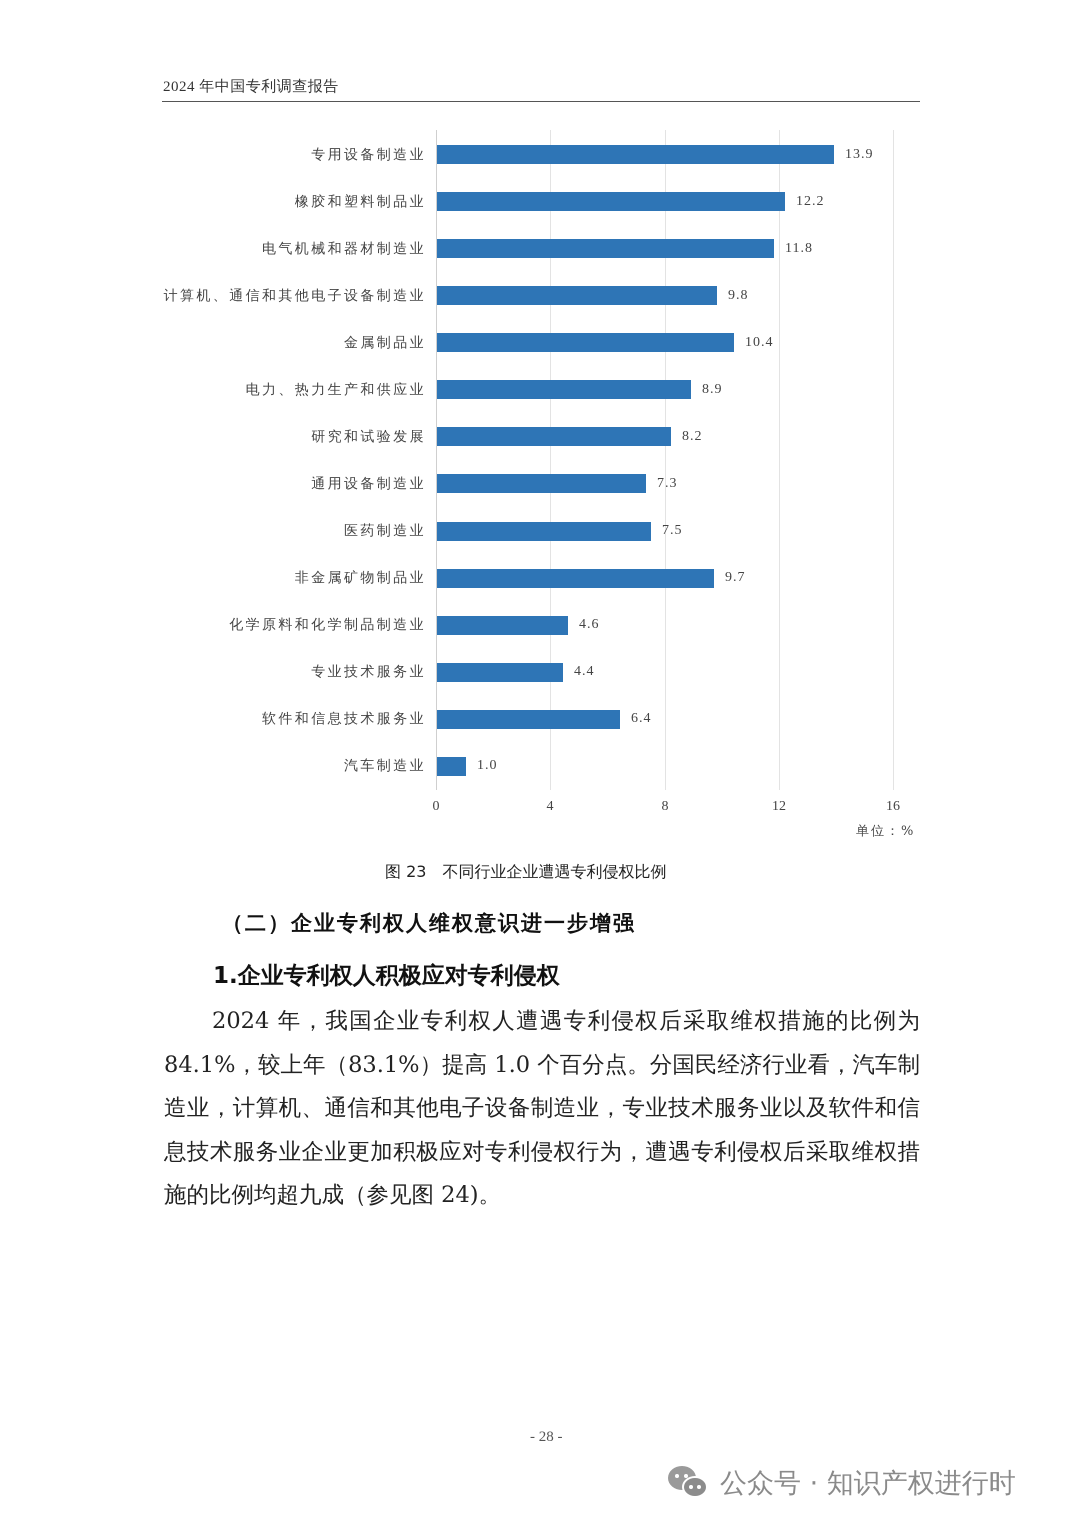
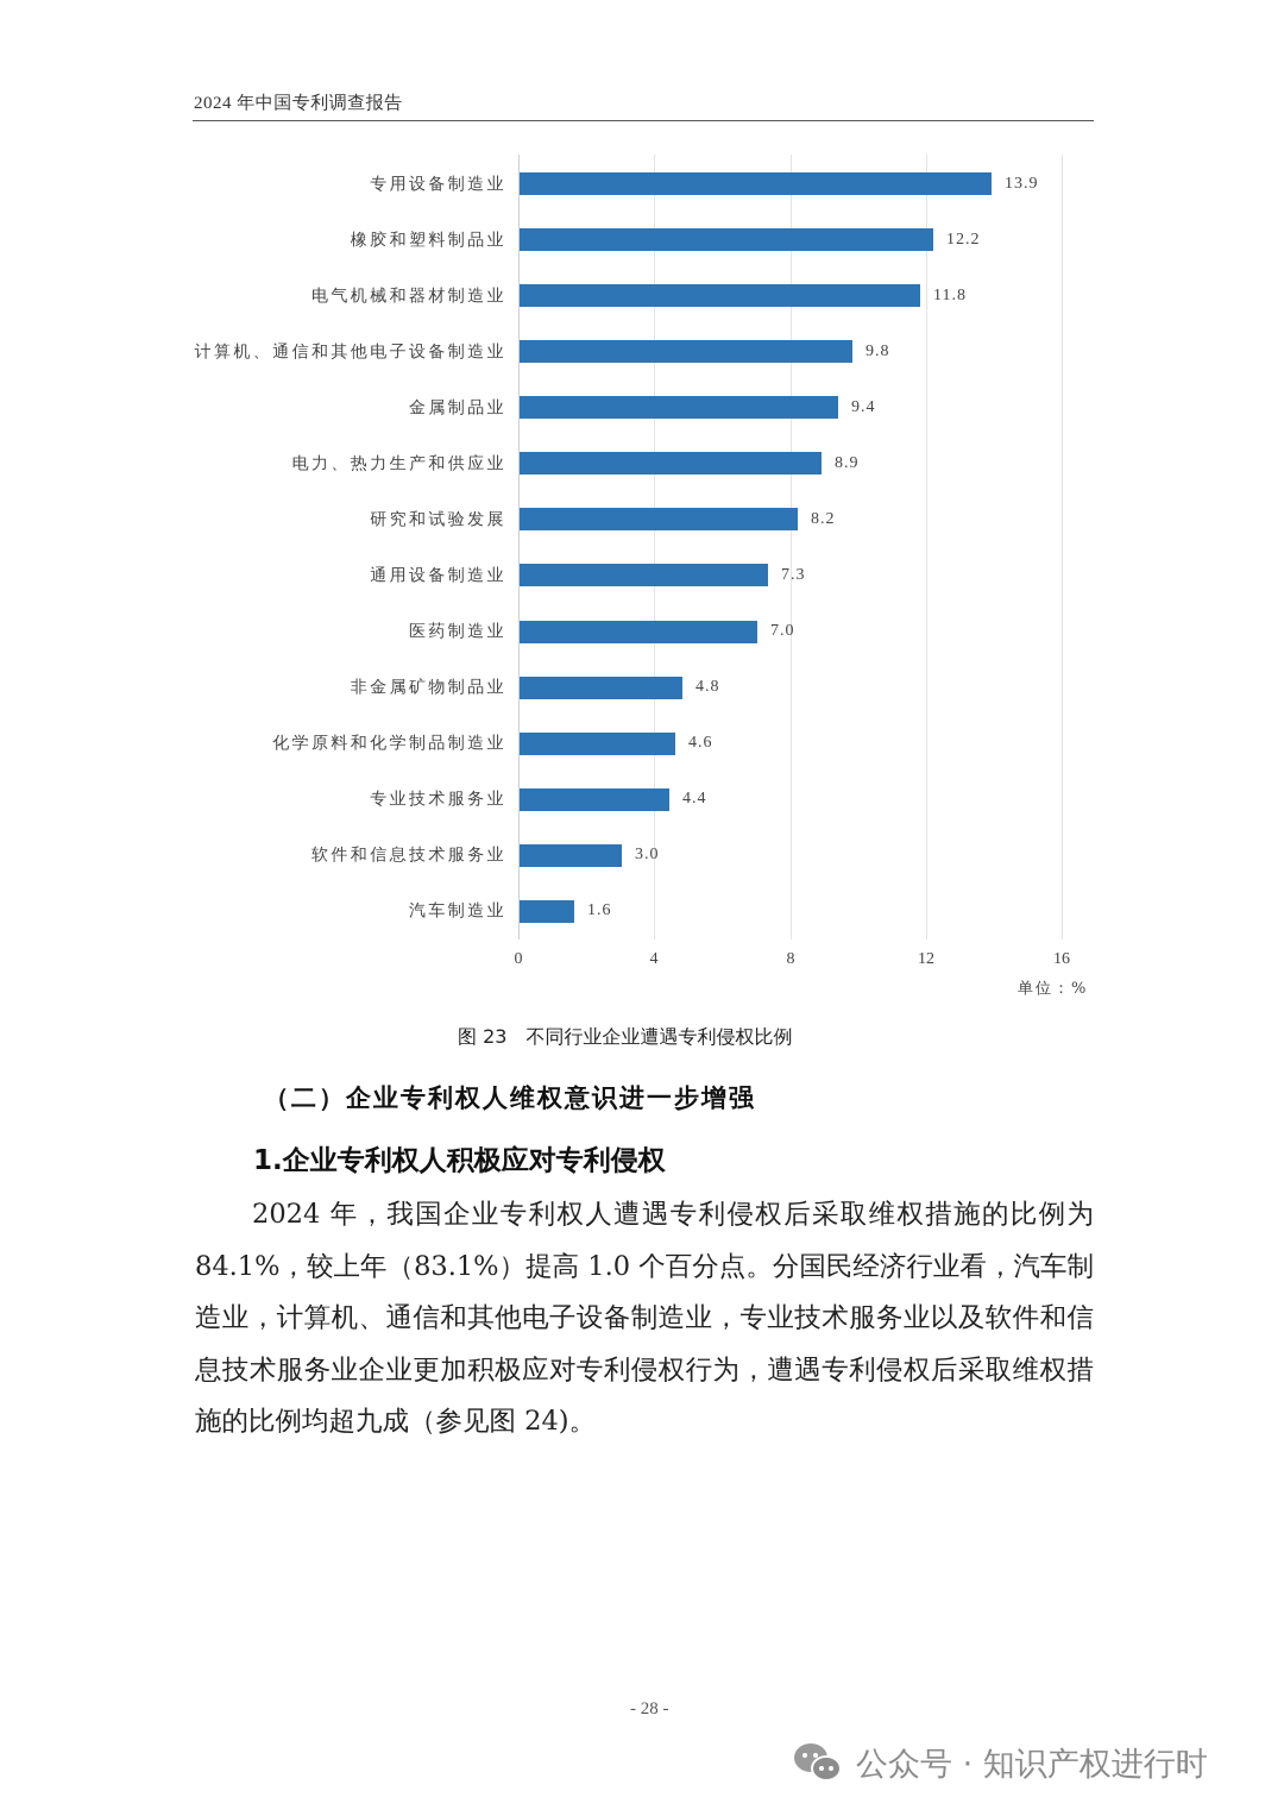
金属制品业: 10.4 -> 9.4
医药制造业: 7.5 -> 7.0
非金属矿物制品业: 9.7 -> 4.8
软件和信息技术服务业: 6.4 -> 3.0
汽车制造业: 1.0 -> 1.6
